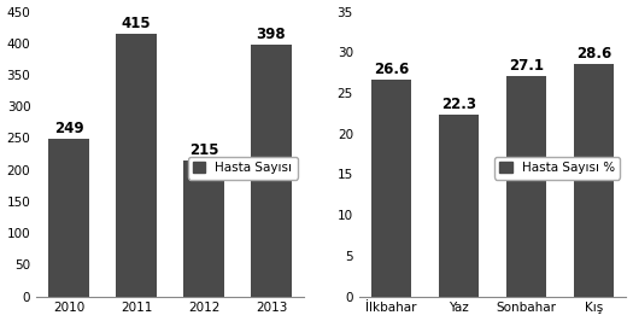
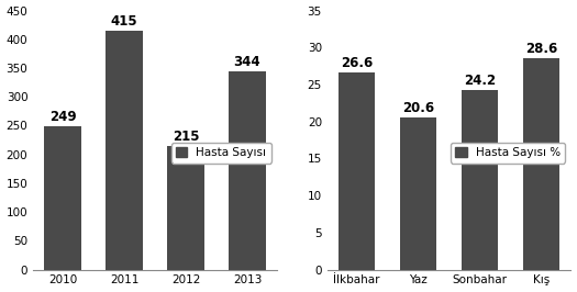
2013: 398 -> 344
Yaz: 22.3 -> 20.6
Sonbahar: 27.1 -> 24.2
